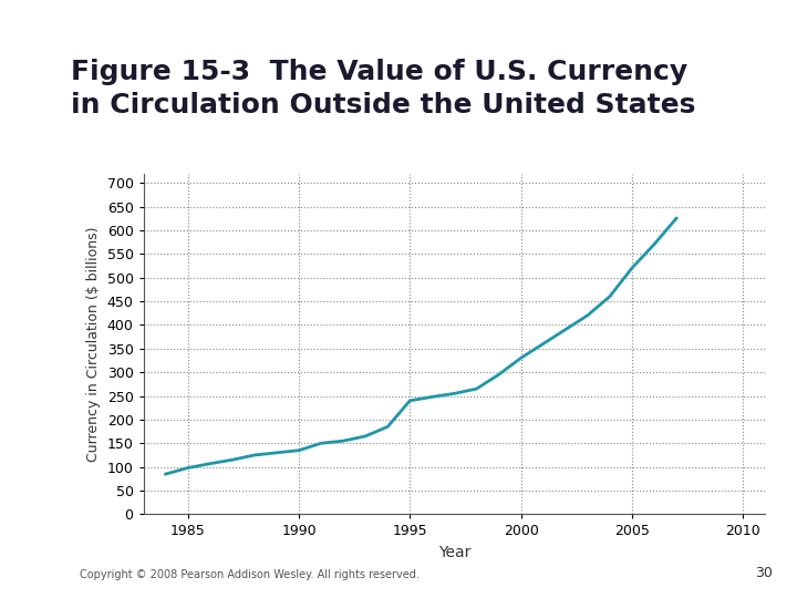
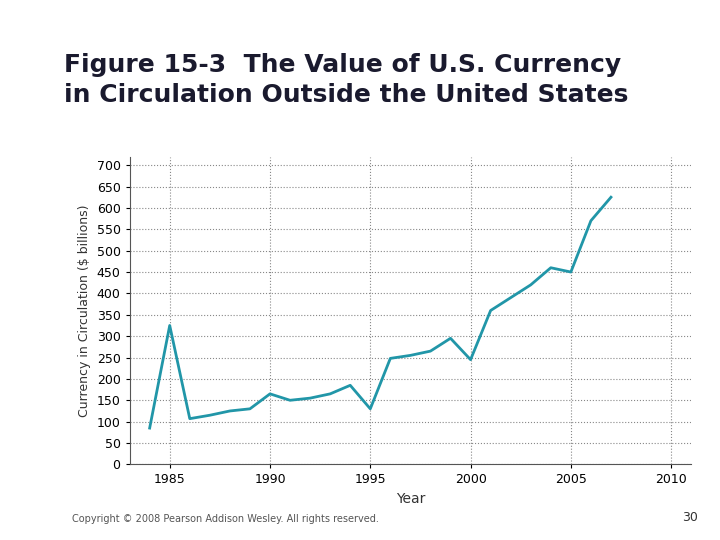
1985: 98 -> 325
1990: 135 -> 165
1995: 240 -> 130
2000: 330 -> 245
2005: 520 -> 450
